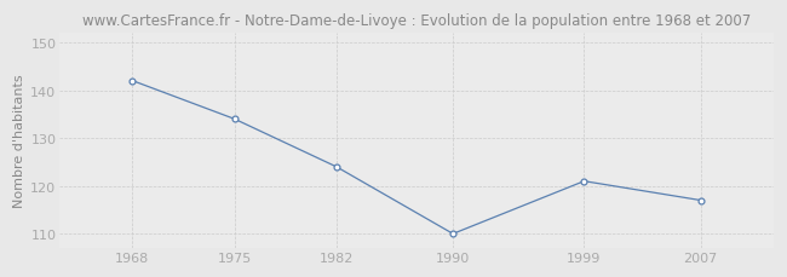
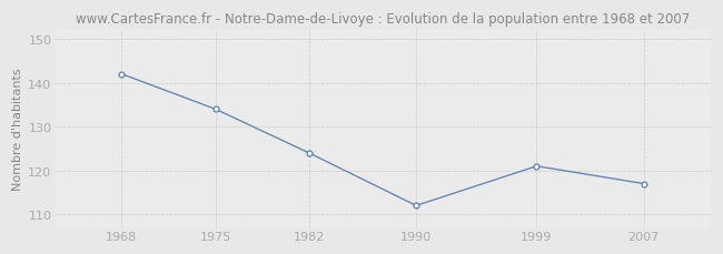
1990: 110 -> 112
